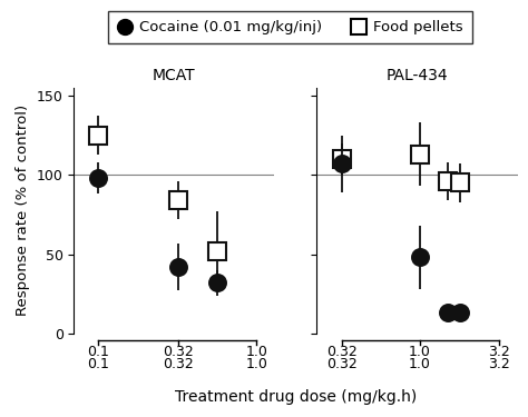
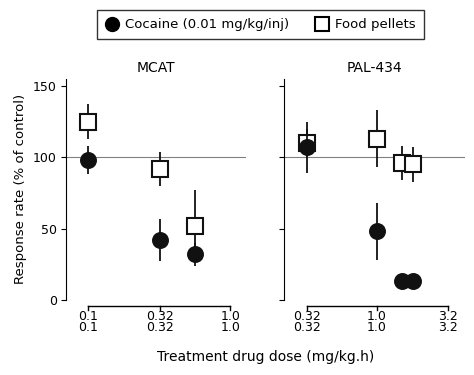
MCAT/Food pellets/0.32: 84 -> 92
